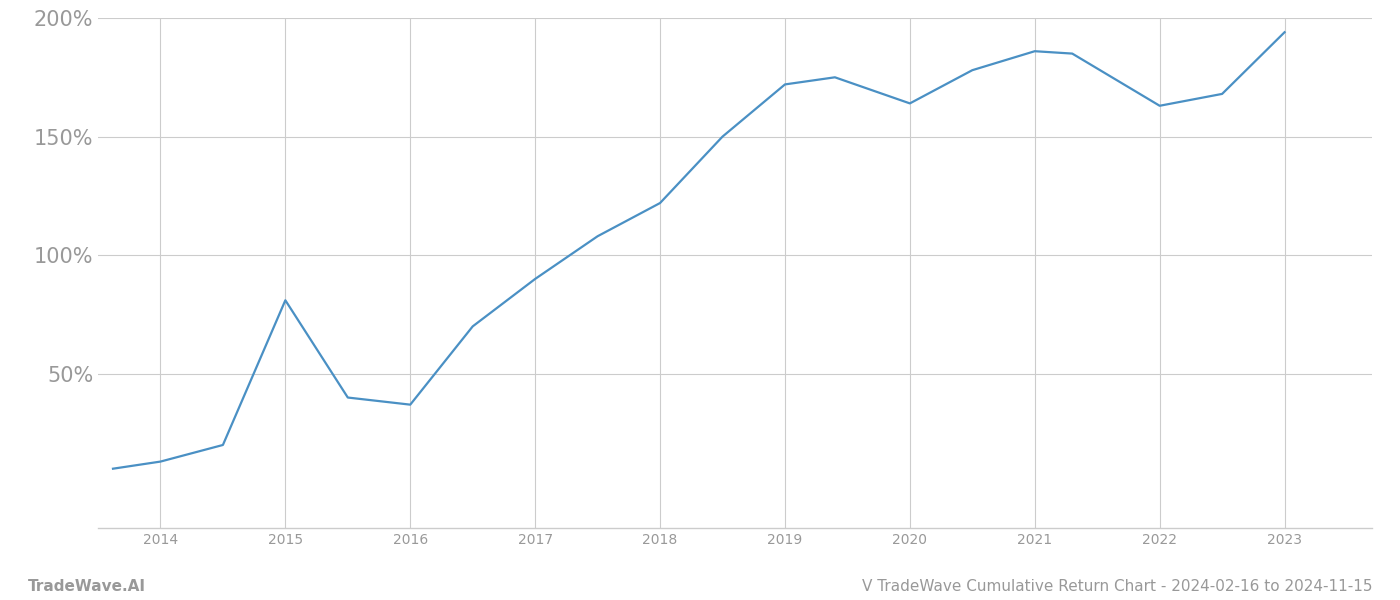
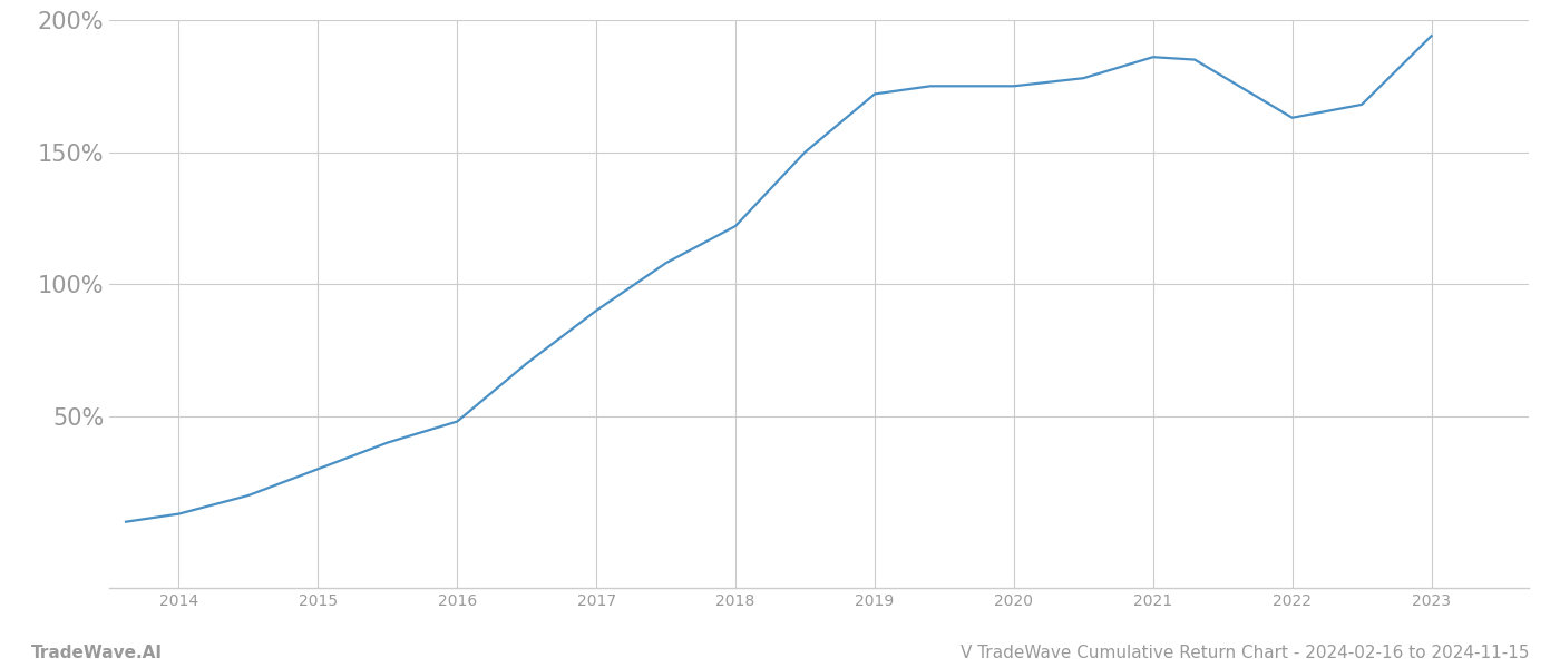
2015: 81% -> 30%
2016: 37% -> 48%
2020: 164% -> 175%
